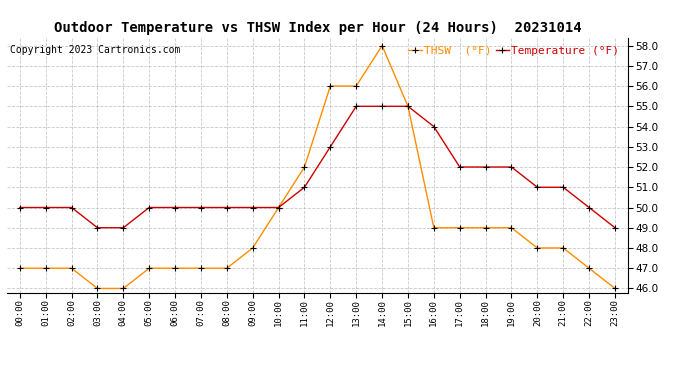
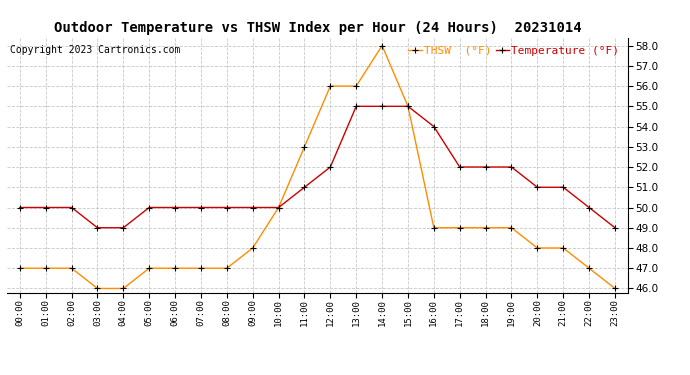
THSW (°F)/11:00: 52 -> 53
Temperature (°F)/12:00: 53 -> 52
